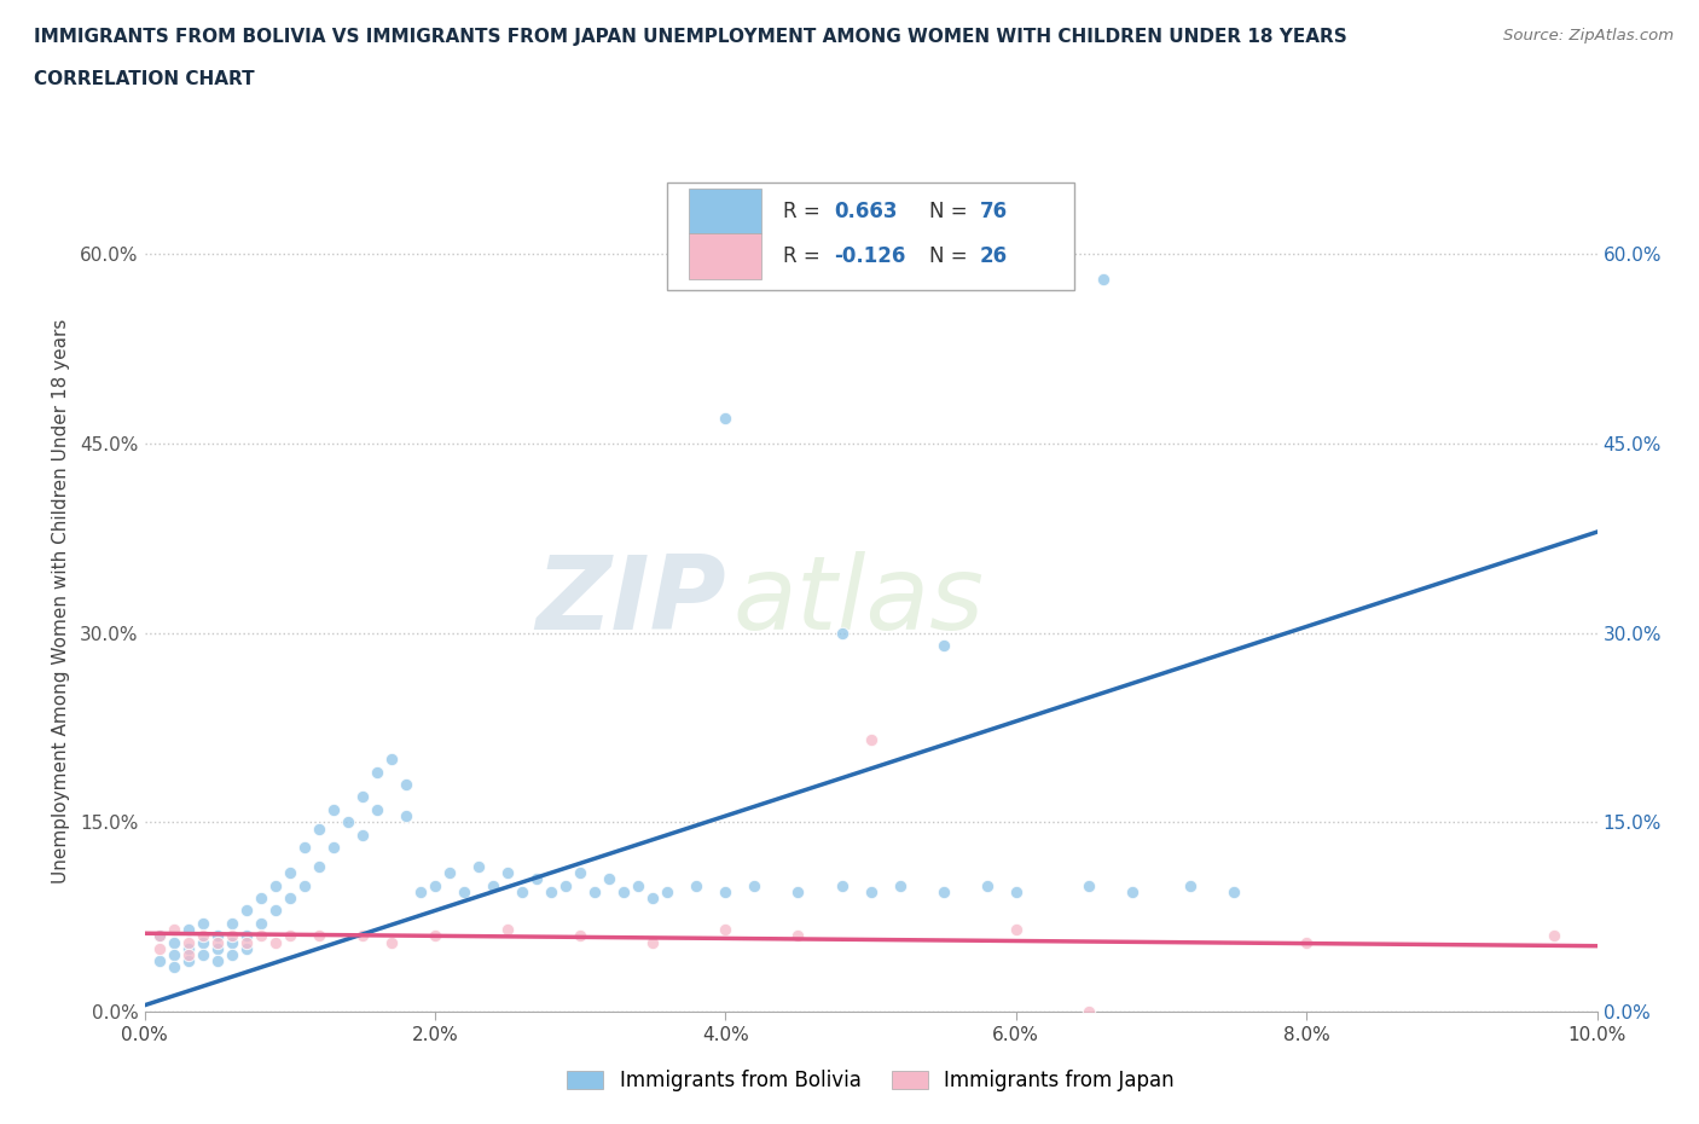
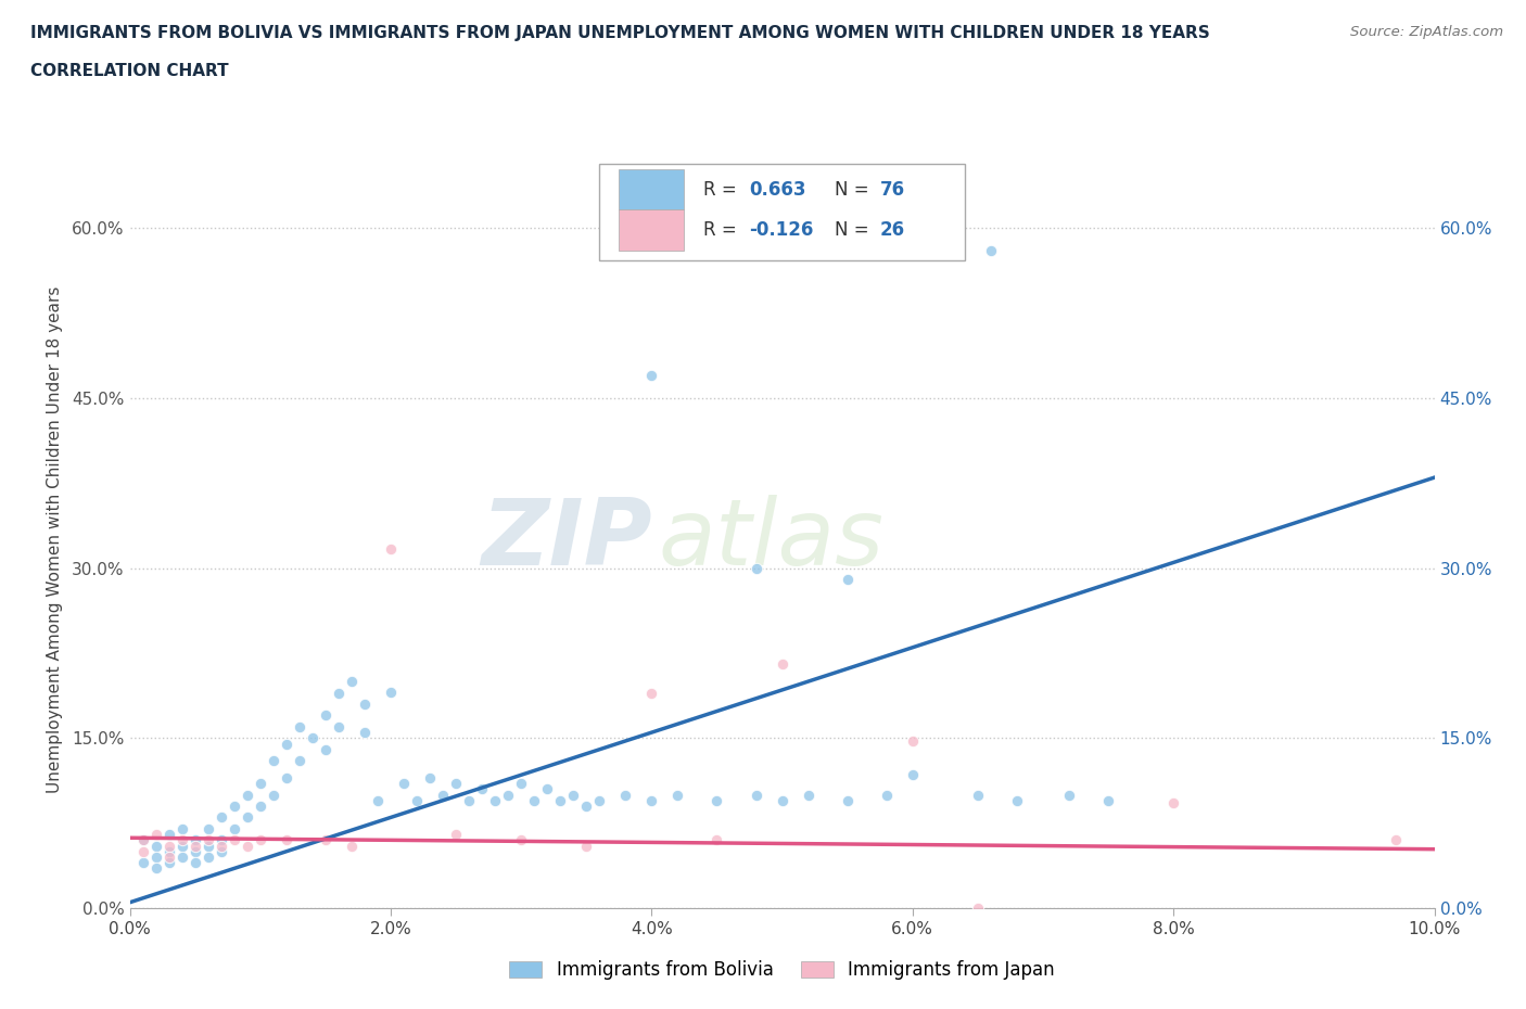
Immigrants from Bolivia/2.0%: 10.0% -> 19.1%
Immigrants from Japan/2.0%: 6.0% -> 31.7%
Immigrants from Japan/4.0%: 6.5% -> 19.0%
Immigrants from Bolivia/6.0%: 9.5% -> 11.8%
Immigrants from Japan/6.0%: 6.5% -> 14.7%
Immigrants from Japan/8.0%: 5.5% -> 9.3%
